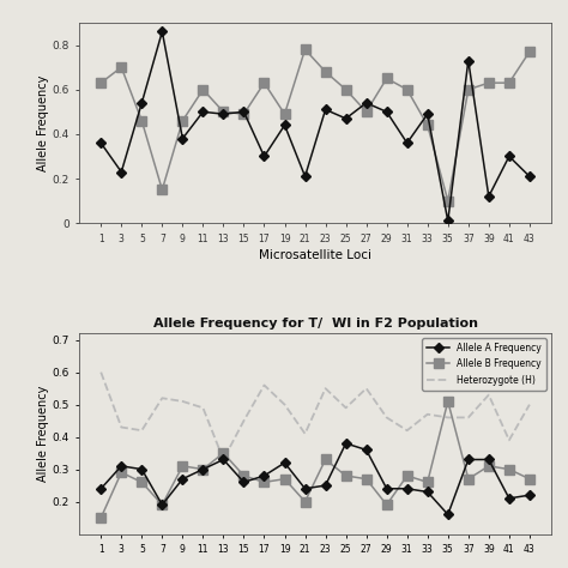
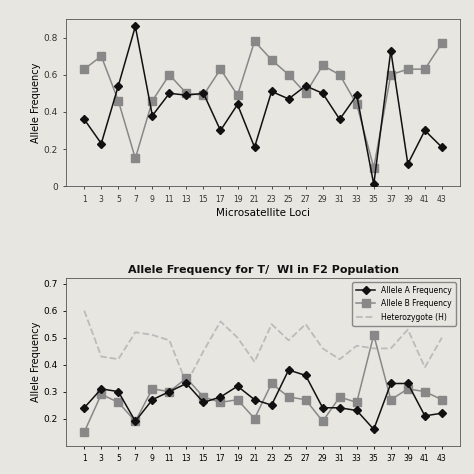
Allele Frequency for T/ WI in F2 Population/Allele A Frequency/21: 0.24 -> 0.27
